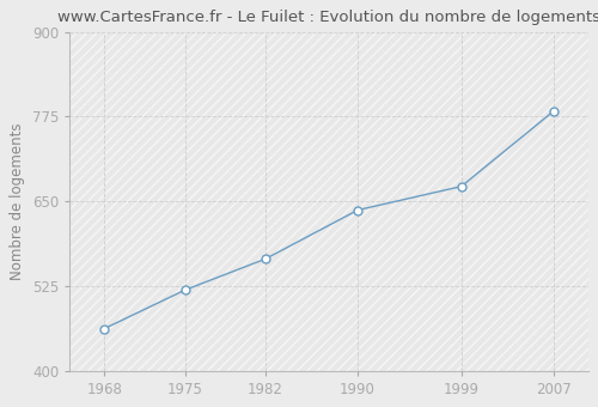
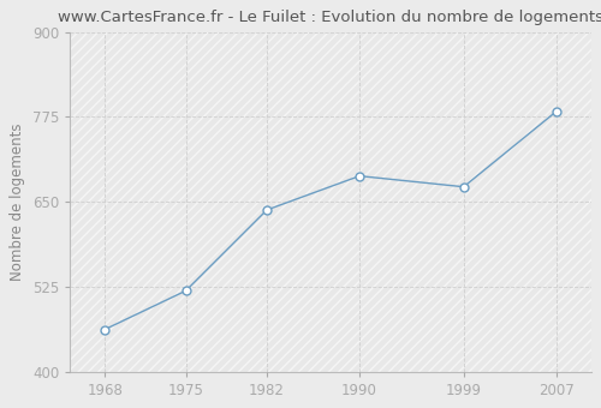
1982: 565 -> 638
1990: 637 -> 688
